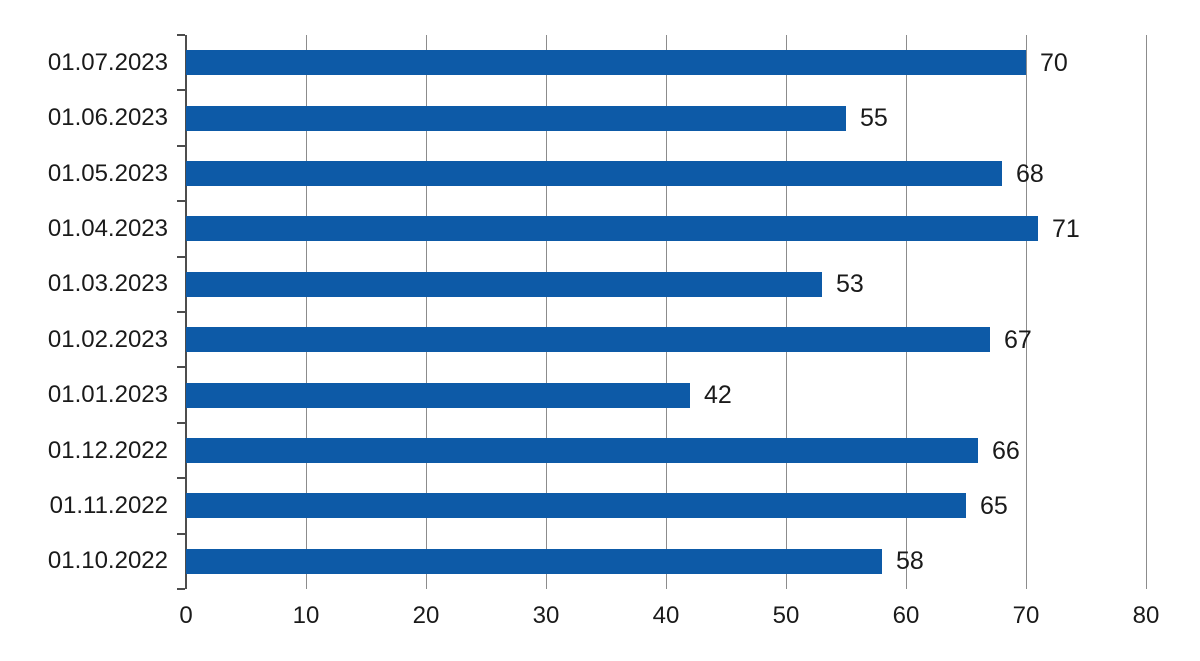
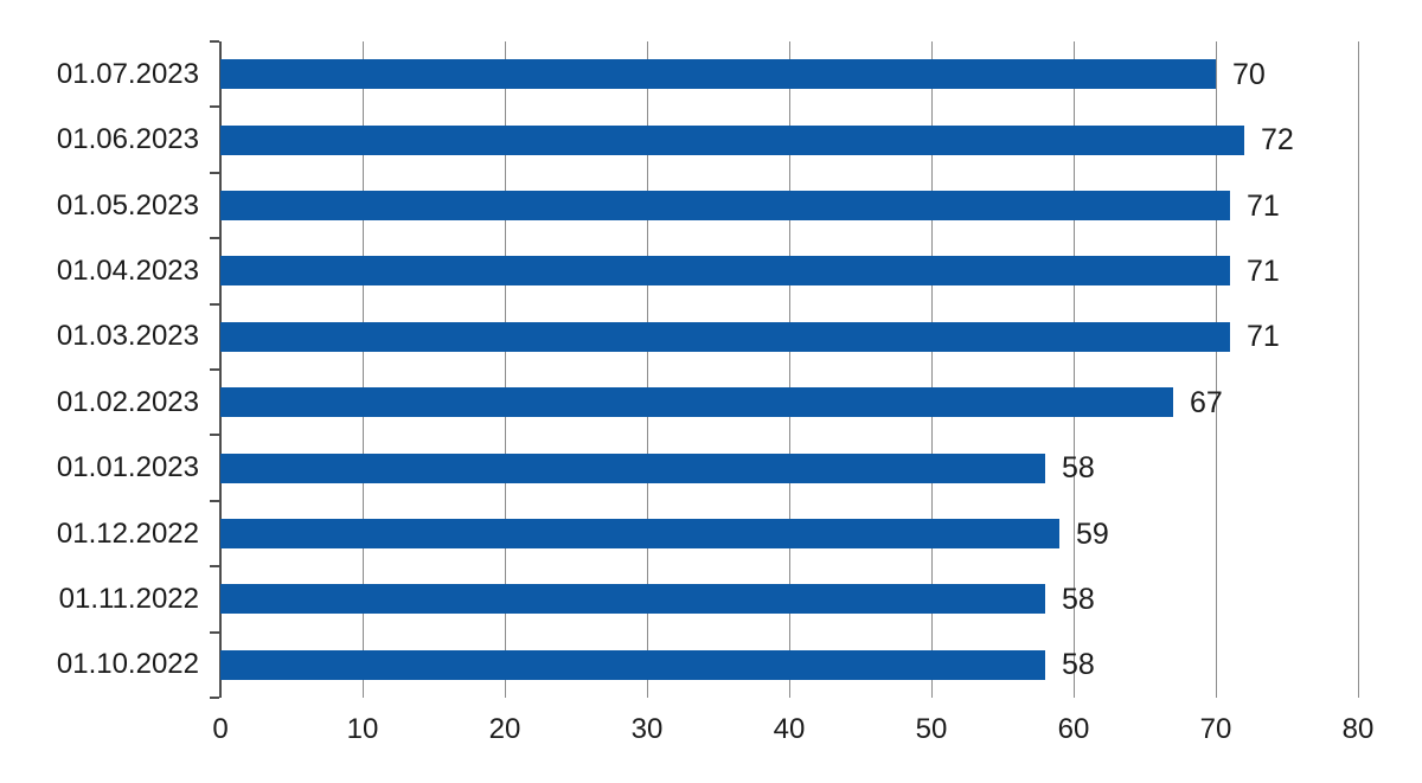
01.06.2023: 55 -> 72
01.05.2023: 68 -> 71
01.03.2023: 53 -> 71
01.01.2023: 42 -> 58
01.12.2022: 66 -> 59
01.11.2022: 65 -> 58
